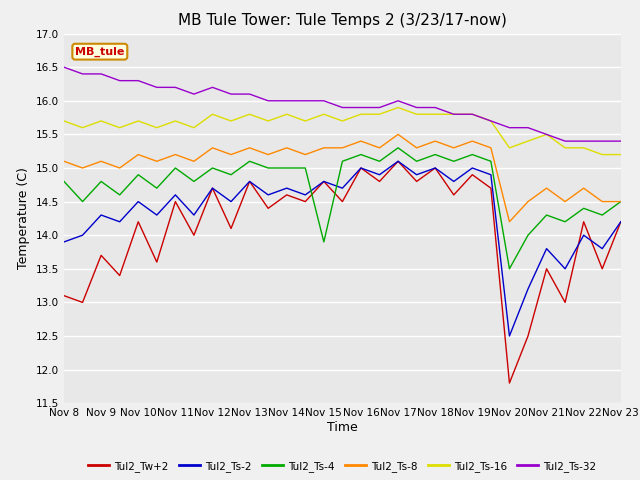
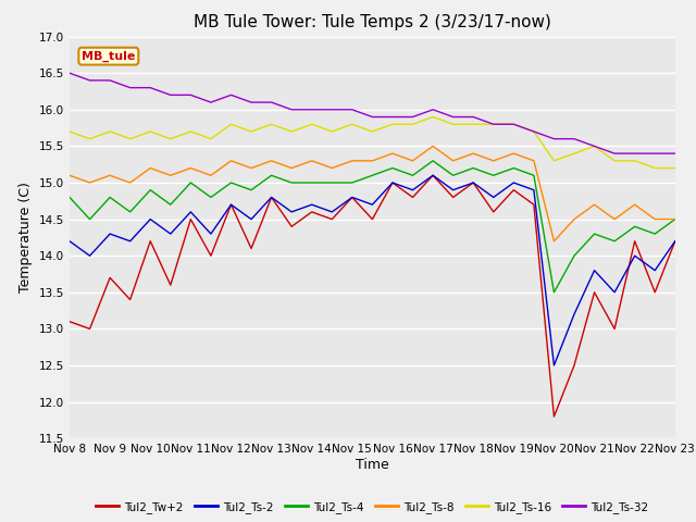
Tul2_Ts-2/Nov 8: 13.9 -> 14.2
Tul2_Ts-4/Nov 15: 13.9 -> 15.0
